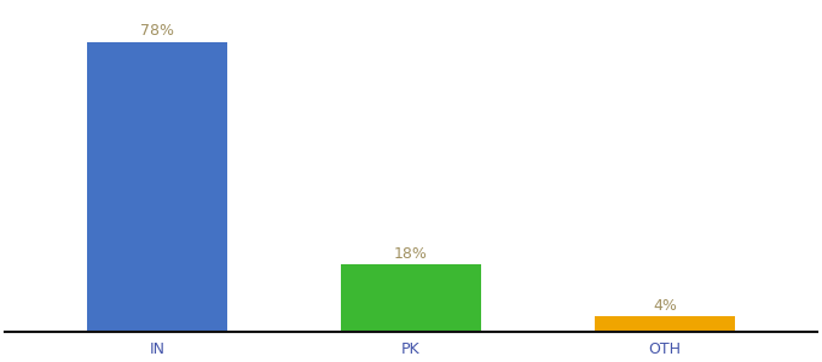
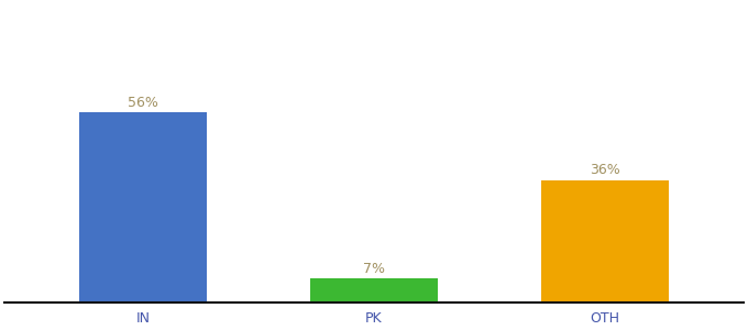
IN: 78% -> 56%
PK: 18% -> 7%
OTH: 4% -> 36%
